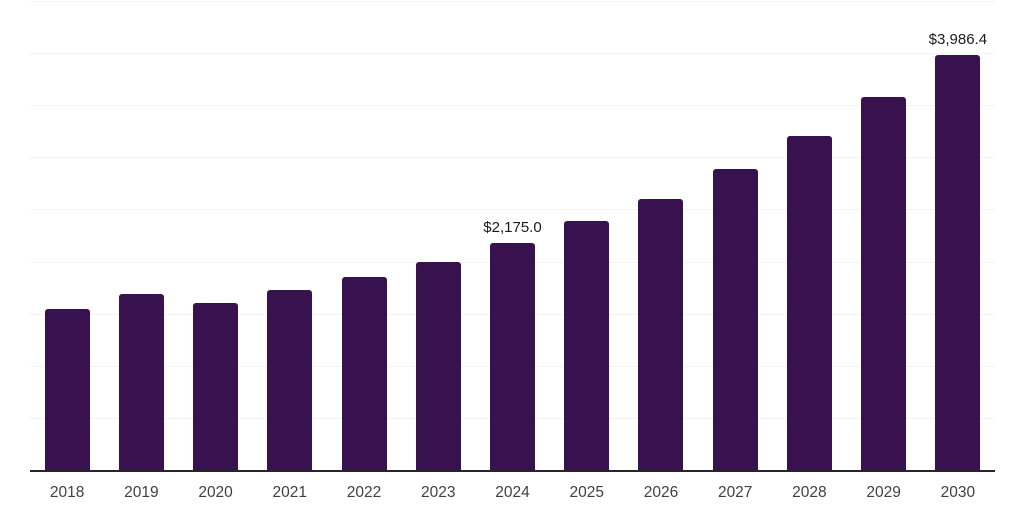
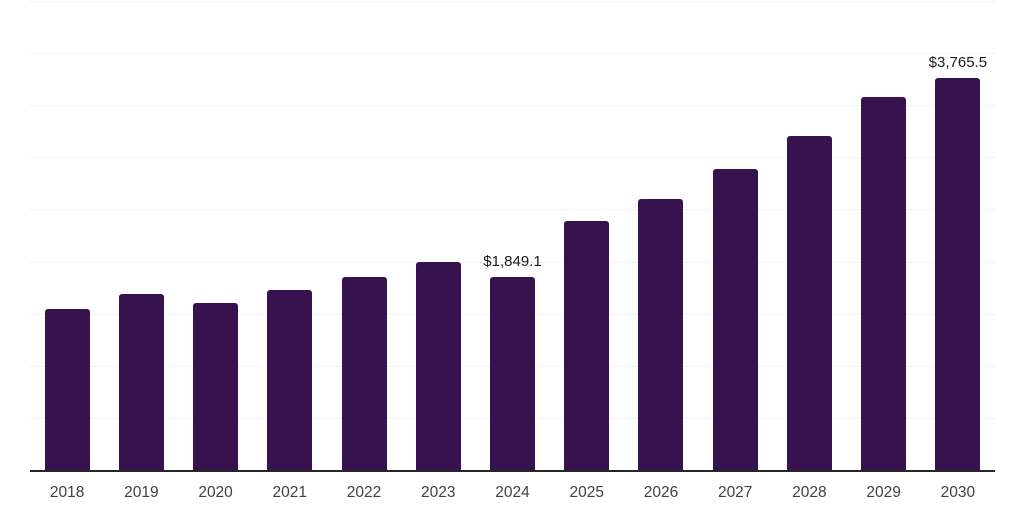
2024: $2,175.0 -> $1,849.1
2030: $3,986.4 -> $3,765.5
